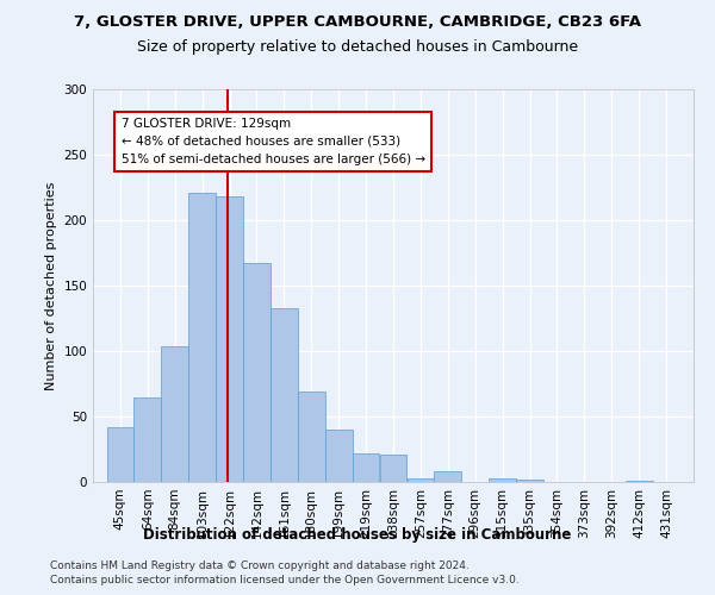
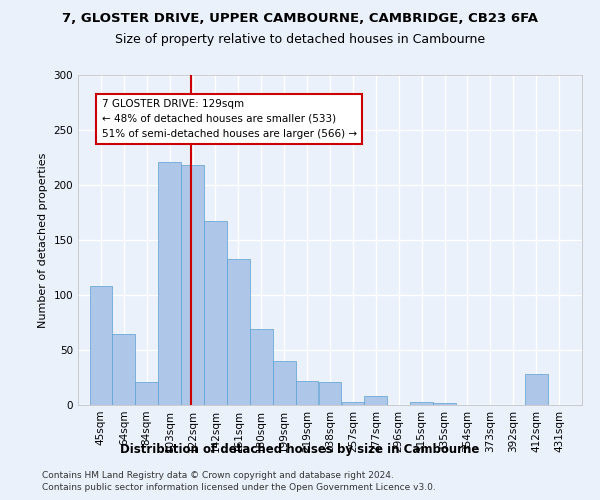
45sqm: 42 -> 108
84sqm: 104 -> 21
412sqm: 1 -> 28
